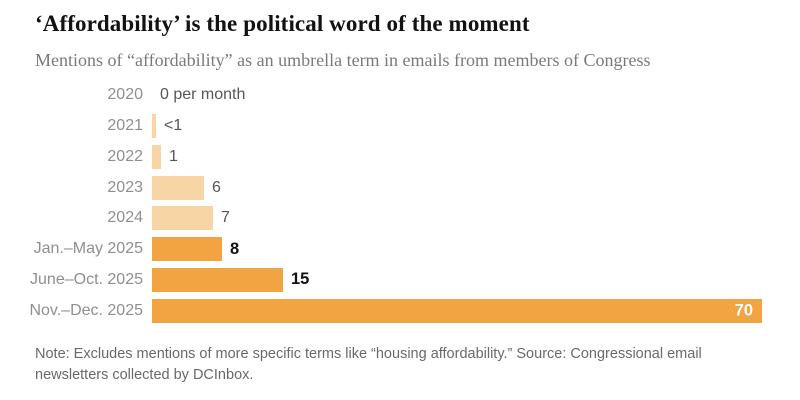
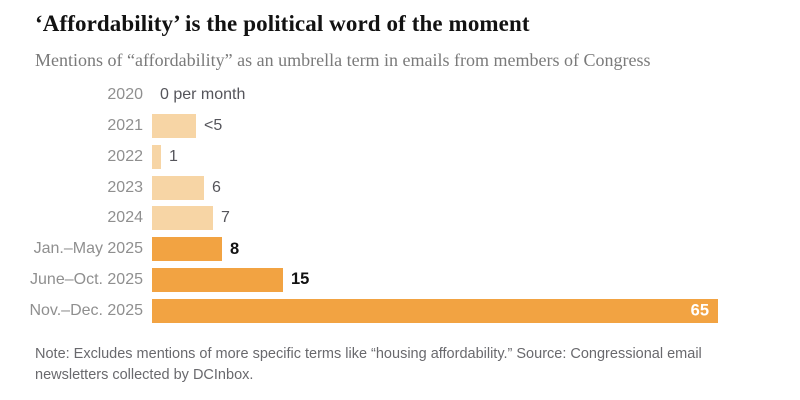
2021: 1 -> 5
Nov.–Dec. 2025: 70 -> 65
